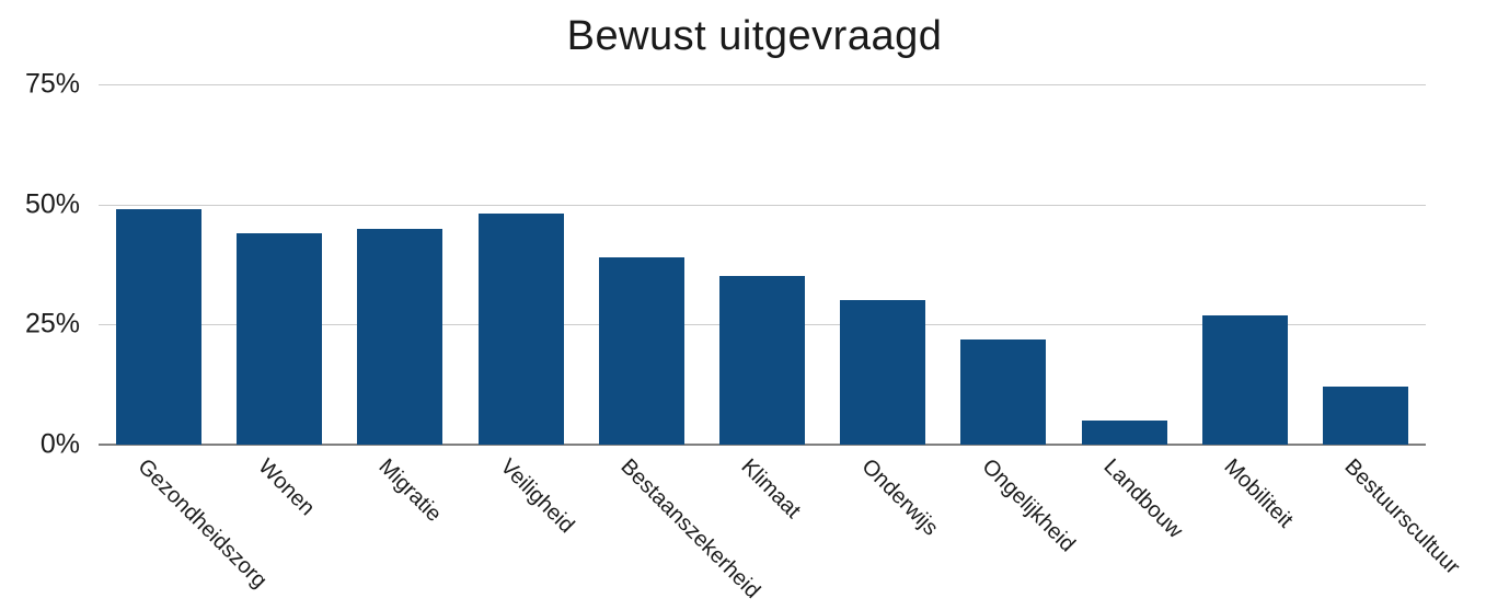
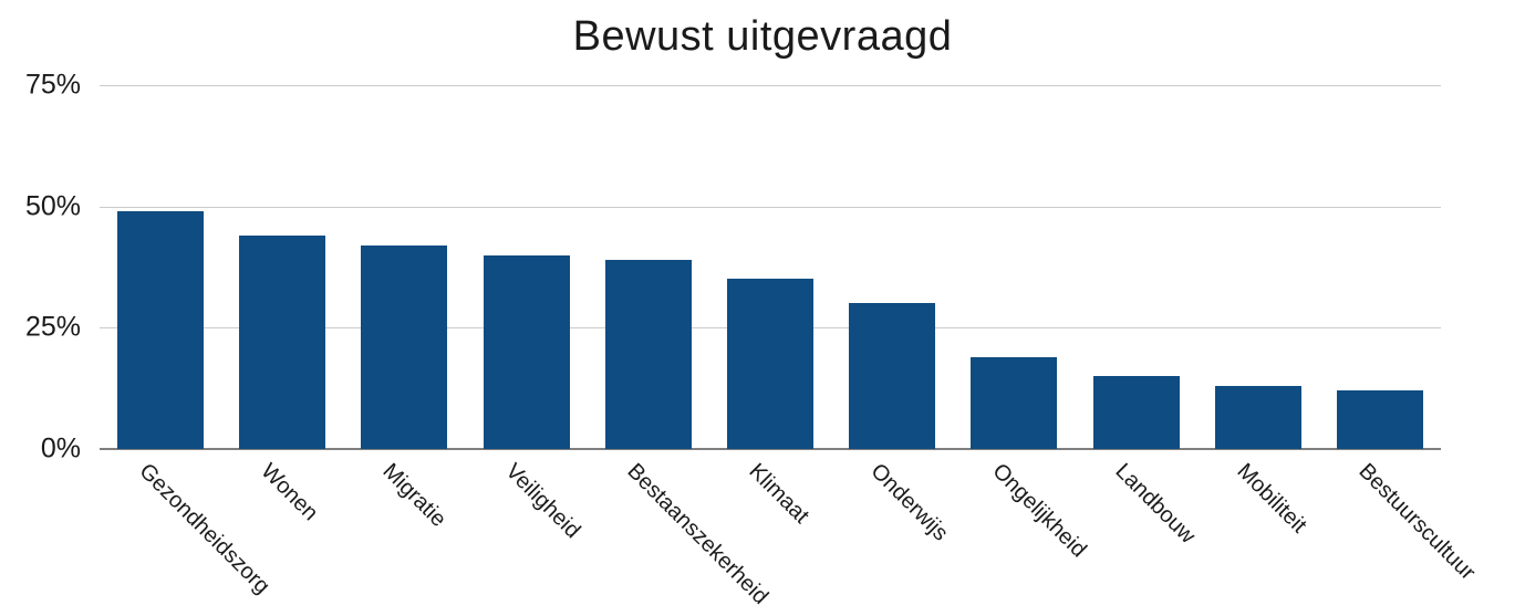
Migratie: 45% -> 42%
Veiligheid: 48% -> 40%
Ongelijkheid: 22% -> 19%
Landbouw: 5% -> 15%
Mobiliteit: 27% -> 13%
